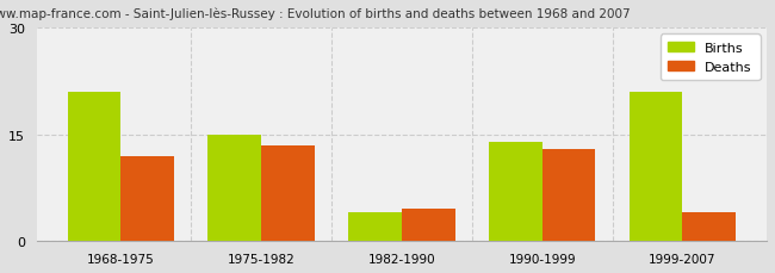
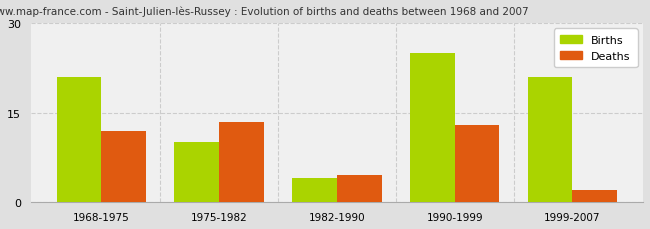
Births/1975-1982: 15 -> 10
Births/1990-1999: 14 -> 25
Deaths/1999-2007: 4.0 -> 2.0
